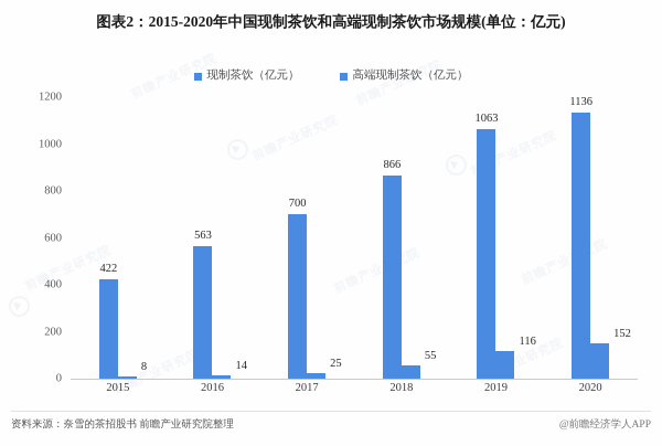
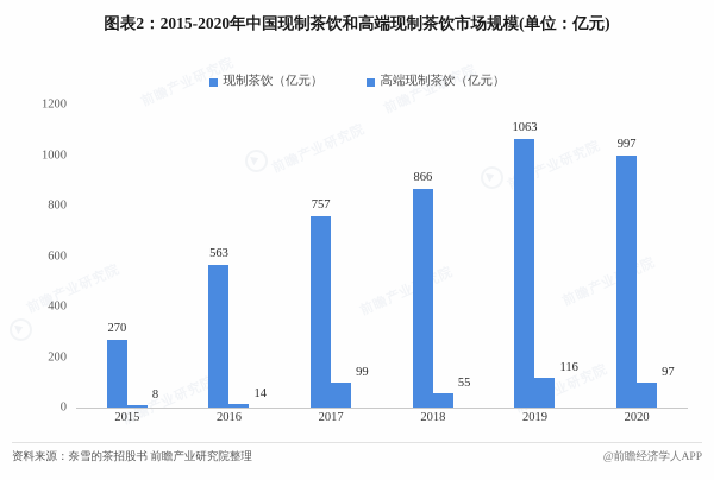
现制茶饮（亿元）/2015: 422 -> 270
现制茶饮（亿元）/2017: 700 -> 757
高端现制茶饮（亿元）/2017: 25 -> 99
现制茶饮（亿元）/2020: 1136 -> 997
高端现制茶饮（亿元）/2020: 152 -> 97
